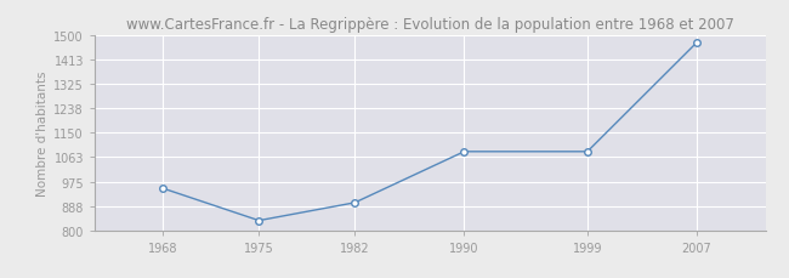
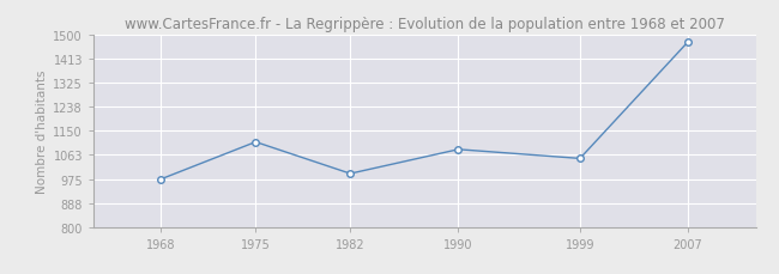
1968: 951 -> 975
1975: 836 -> 1110
1982: 900 -> 995
1999: 1083 -> 1050
